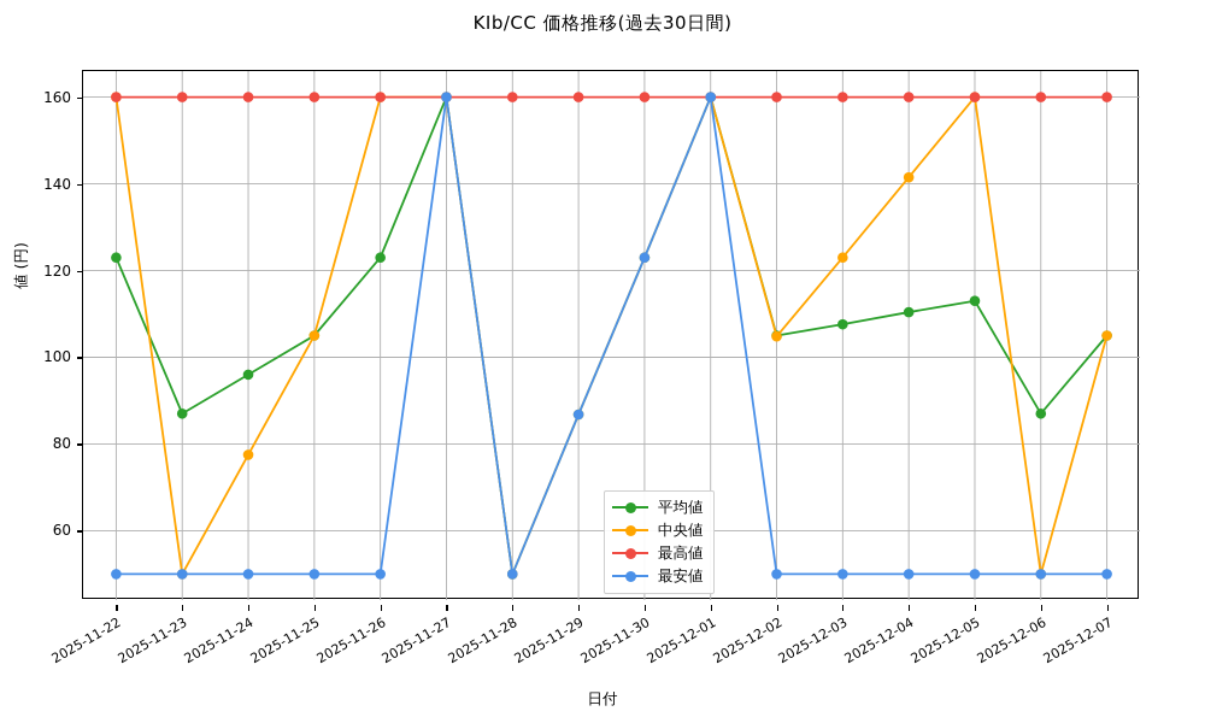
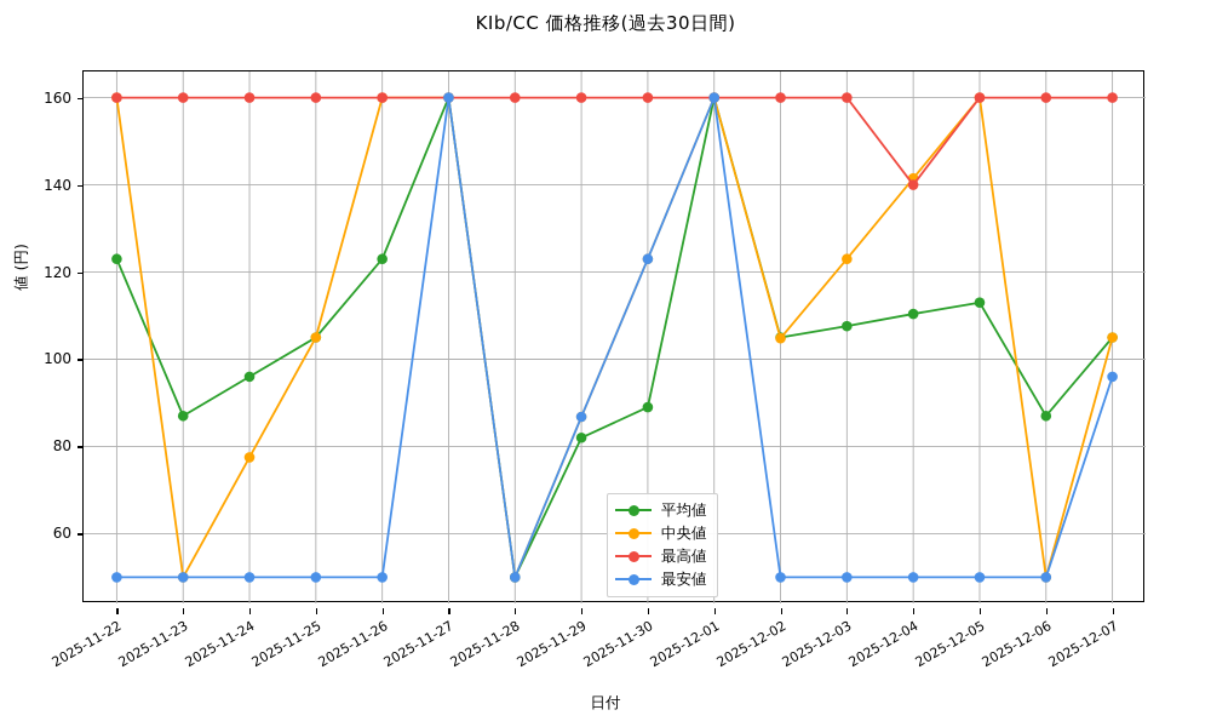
平均値/2025-11-29: 87 -> 82
平均値/2025-11-30: 123 -> 89
最高値/2025-12-04: 160 -> 140
最安値/2025-12-07: 50 -> 96
